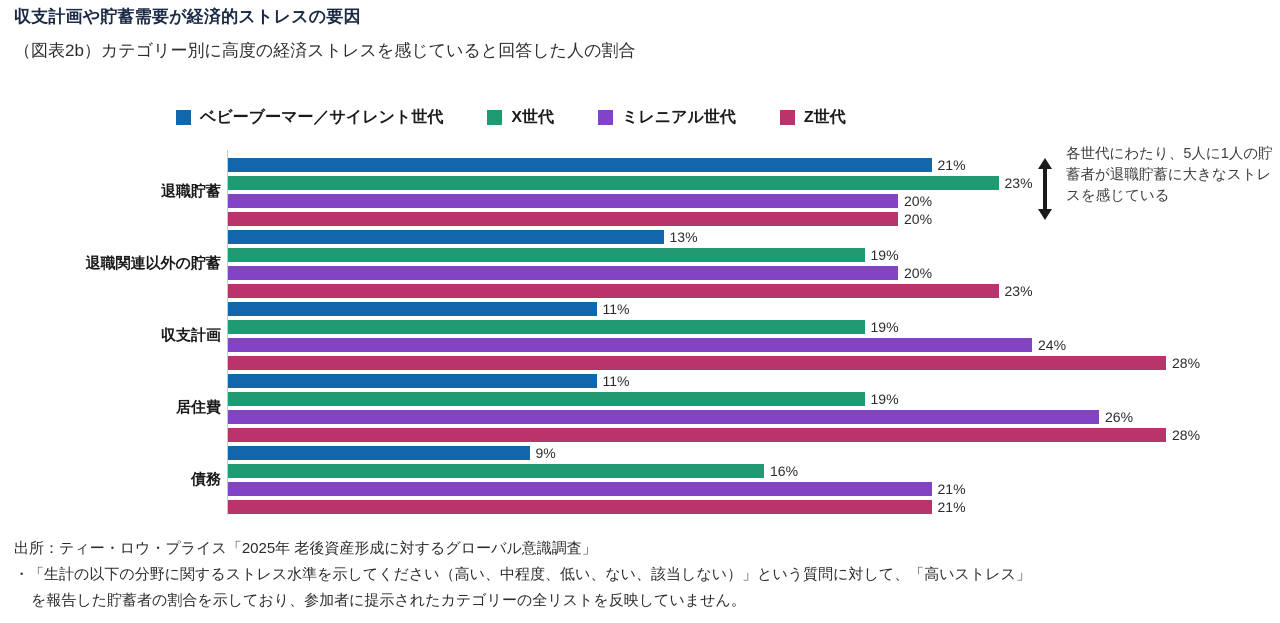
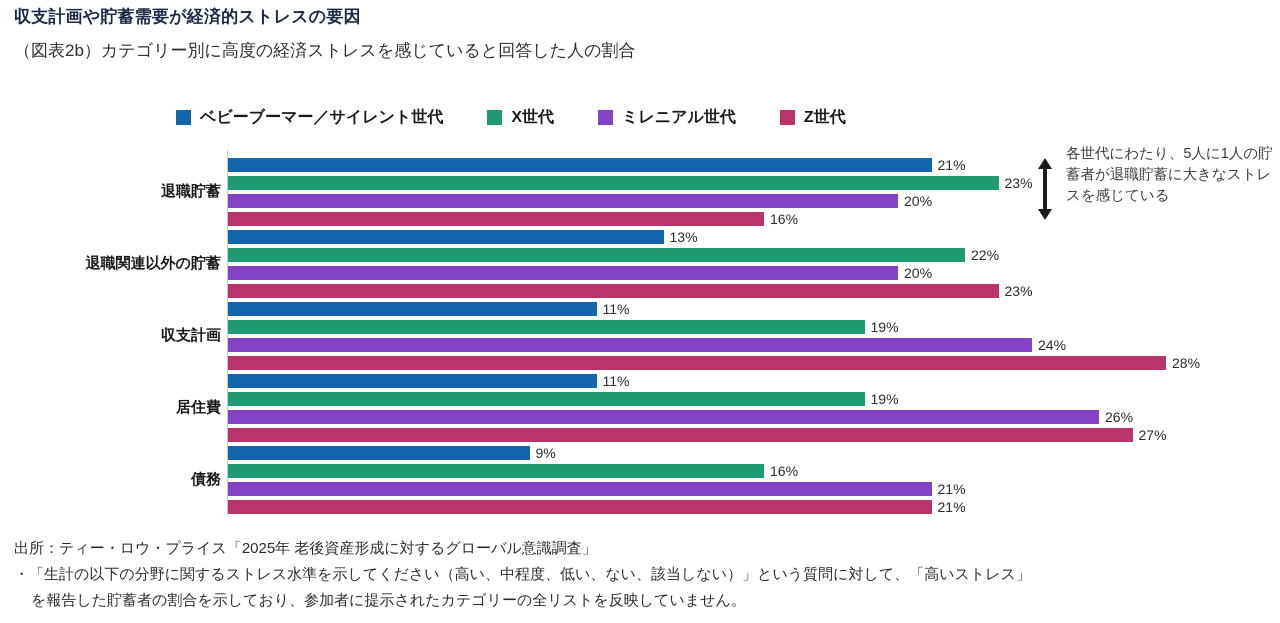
Z世代/退職貯蓄: 20% -> 16%
X世代/退職関連以外の貯蓄: 19% -> 22%
Z世代/居住費: 28% -> 27%
